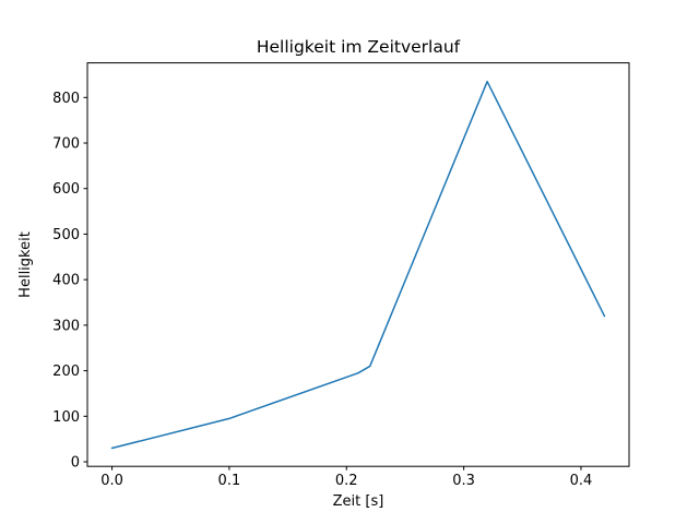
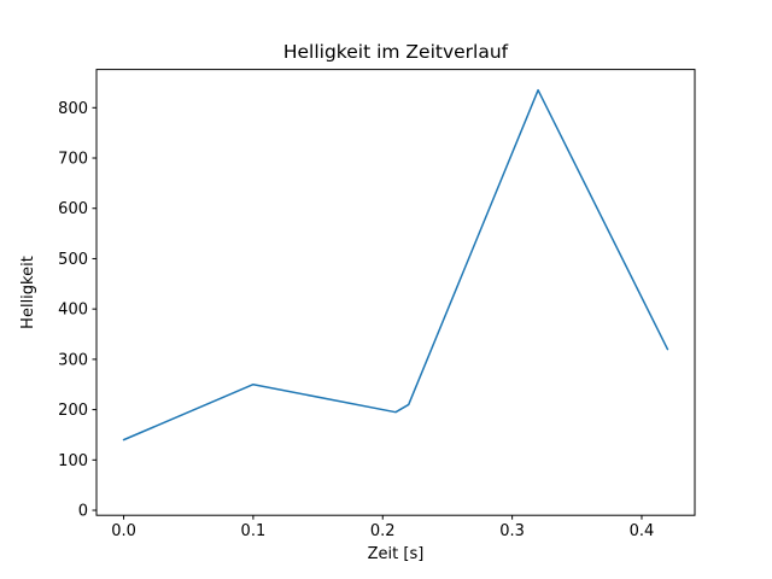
0.0: 30 -> 140
0.1: 100 -> 250
